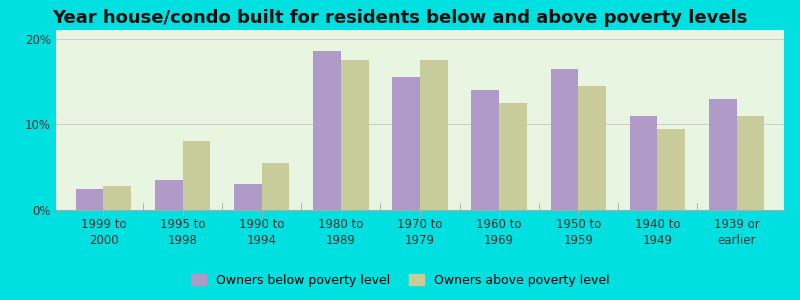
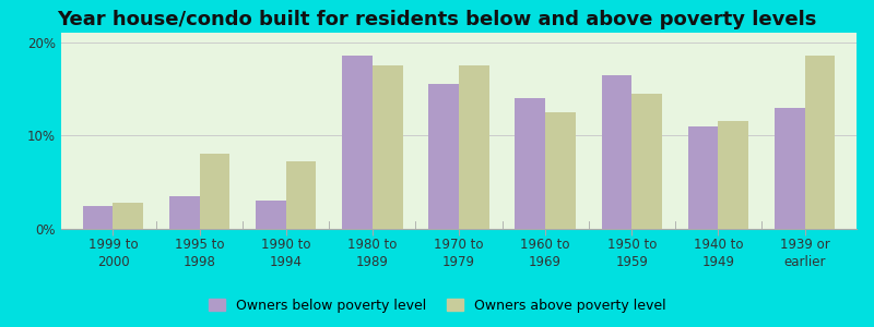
Owners above poverty level/1990 to 1994: 5.5% -> 7.2%
Owners above poverty level/1940 to 1949: 9.5% -> 11.6%
Owners above poverty level/1939 or earlier: 11.0% -> 18.6%
